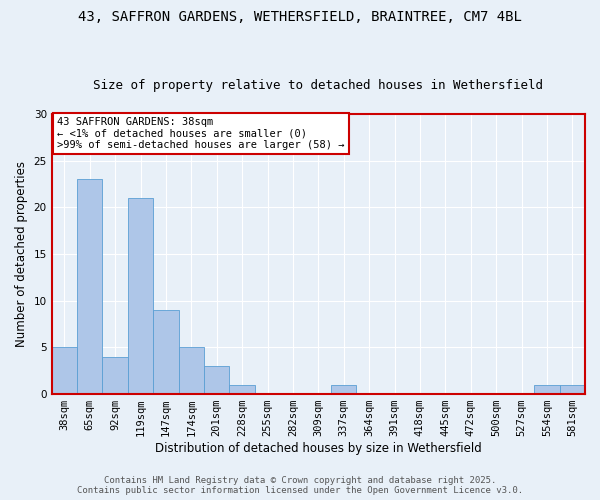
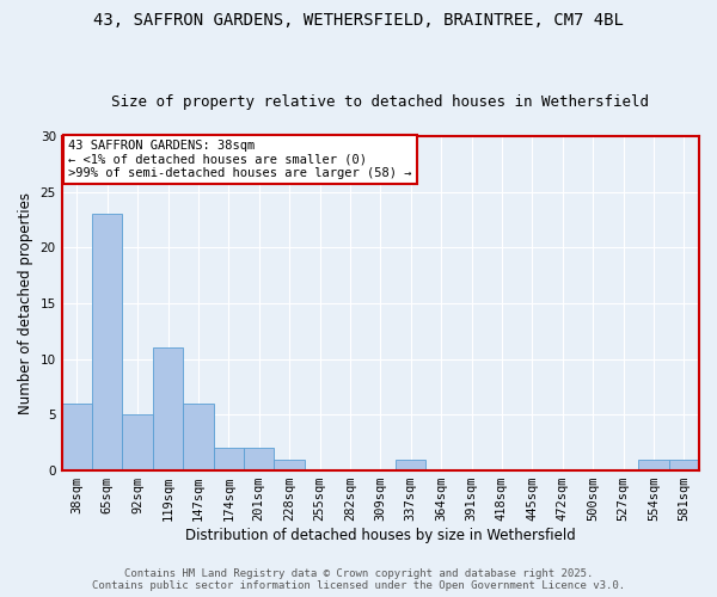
38sqm: 5 -> 6
92sqm: 4 -> 5
119sqm: 21 -> 11
147sqm: 9 -> 6
174sqm: 5 -> 2
201sqm: 3 -> 2
